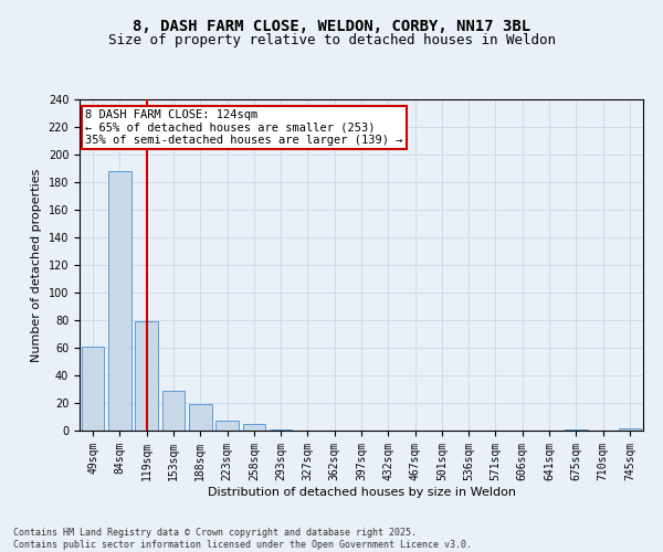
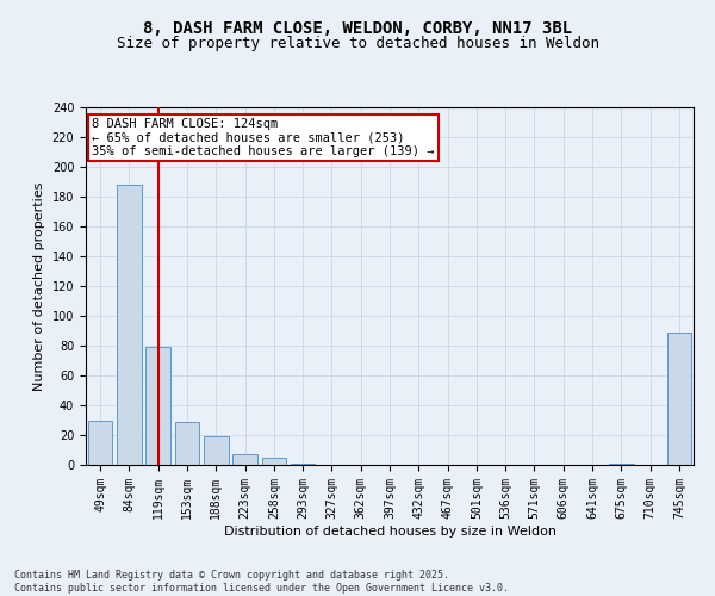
49sqm: 61 -> 30
745sqm: 2 -> 89
